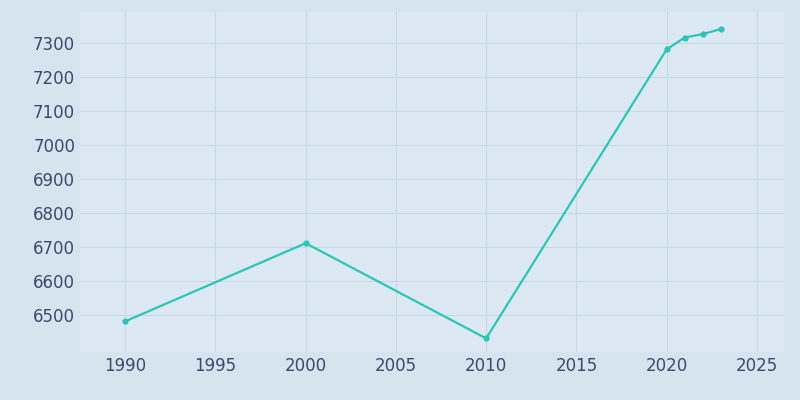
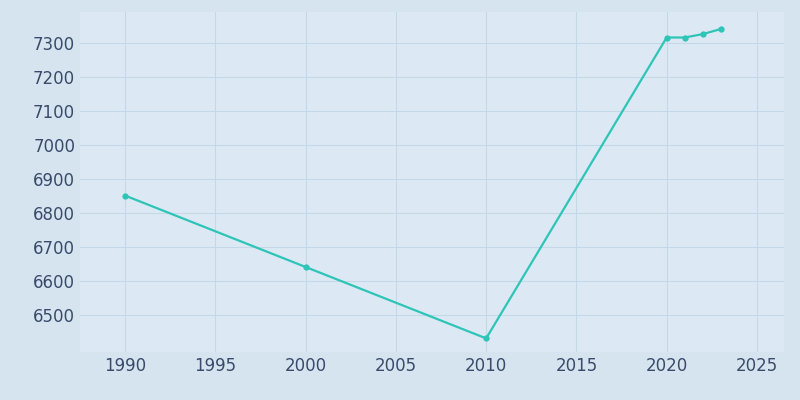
1990: 6480 -> 6850
2000: 6710 -> 6640
2020: 7280 -> 7315
